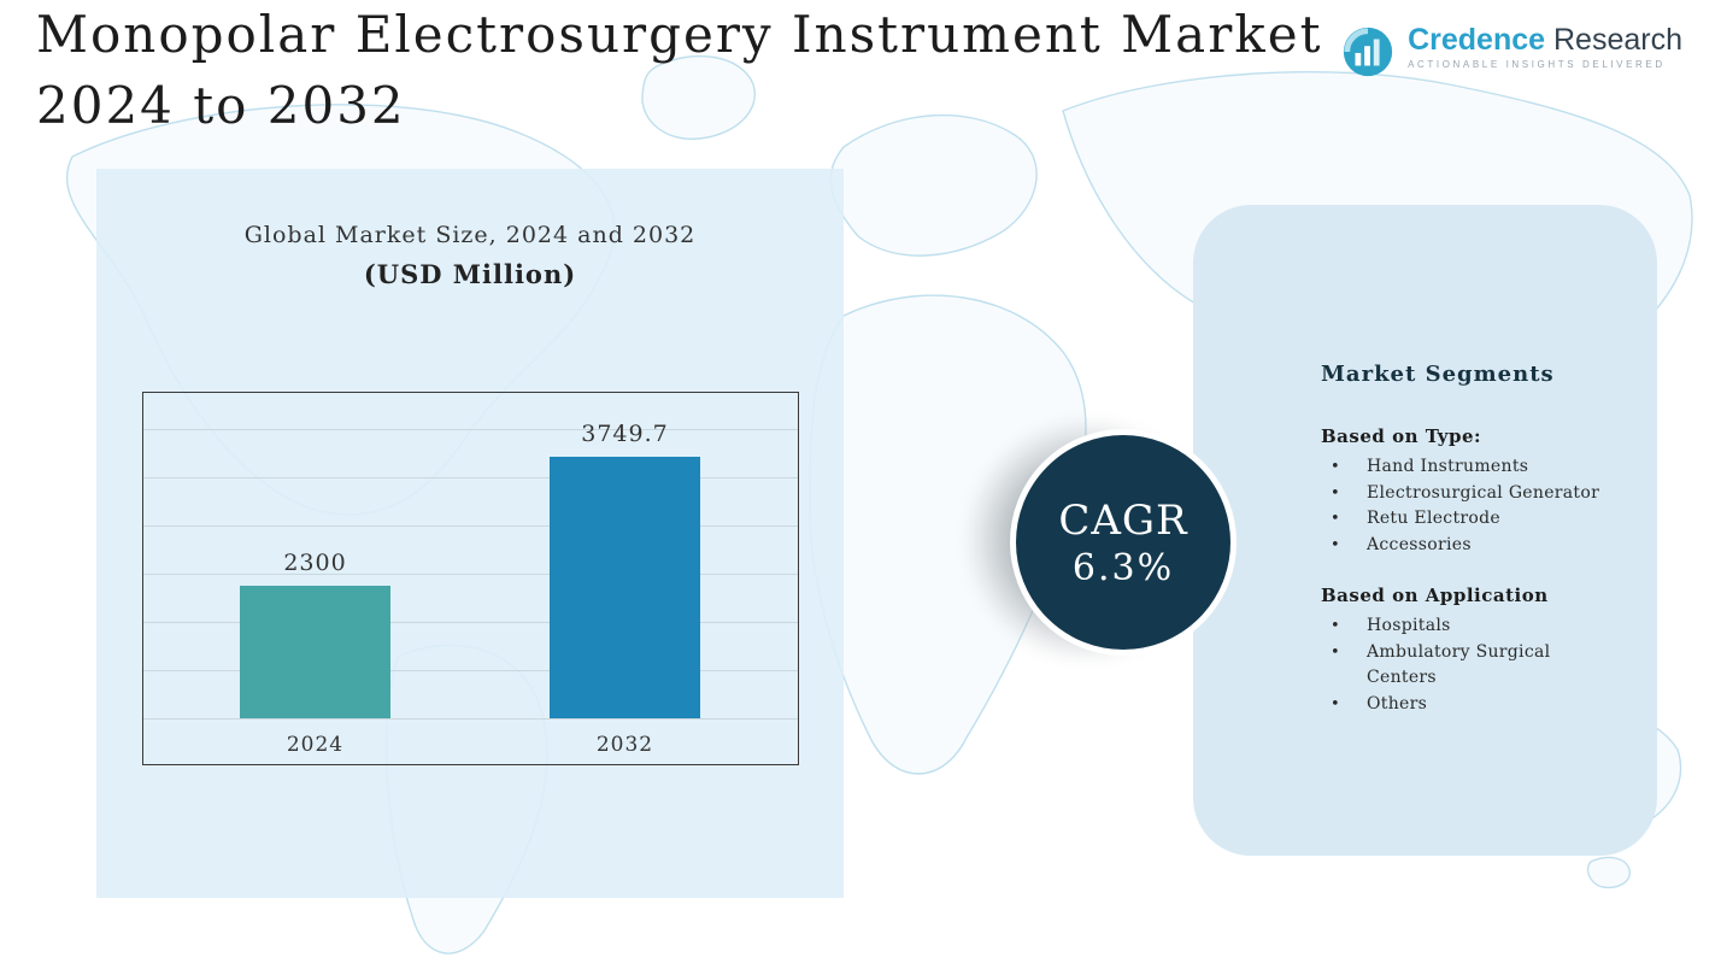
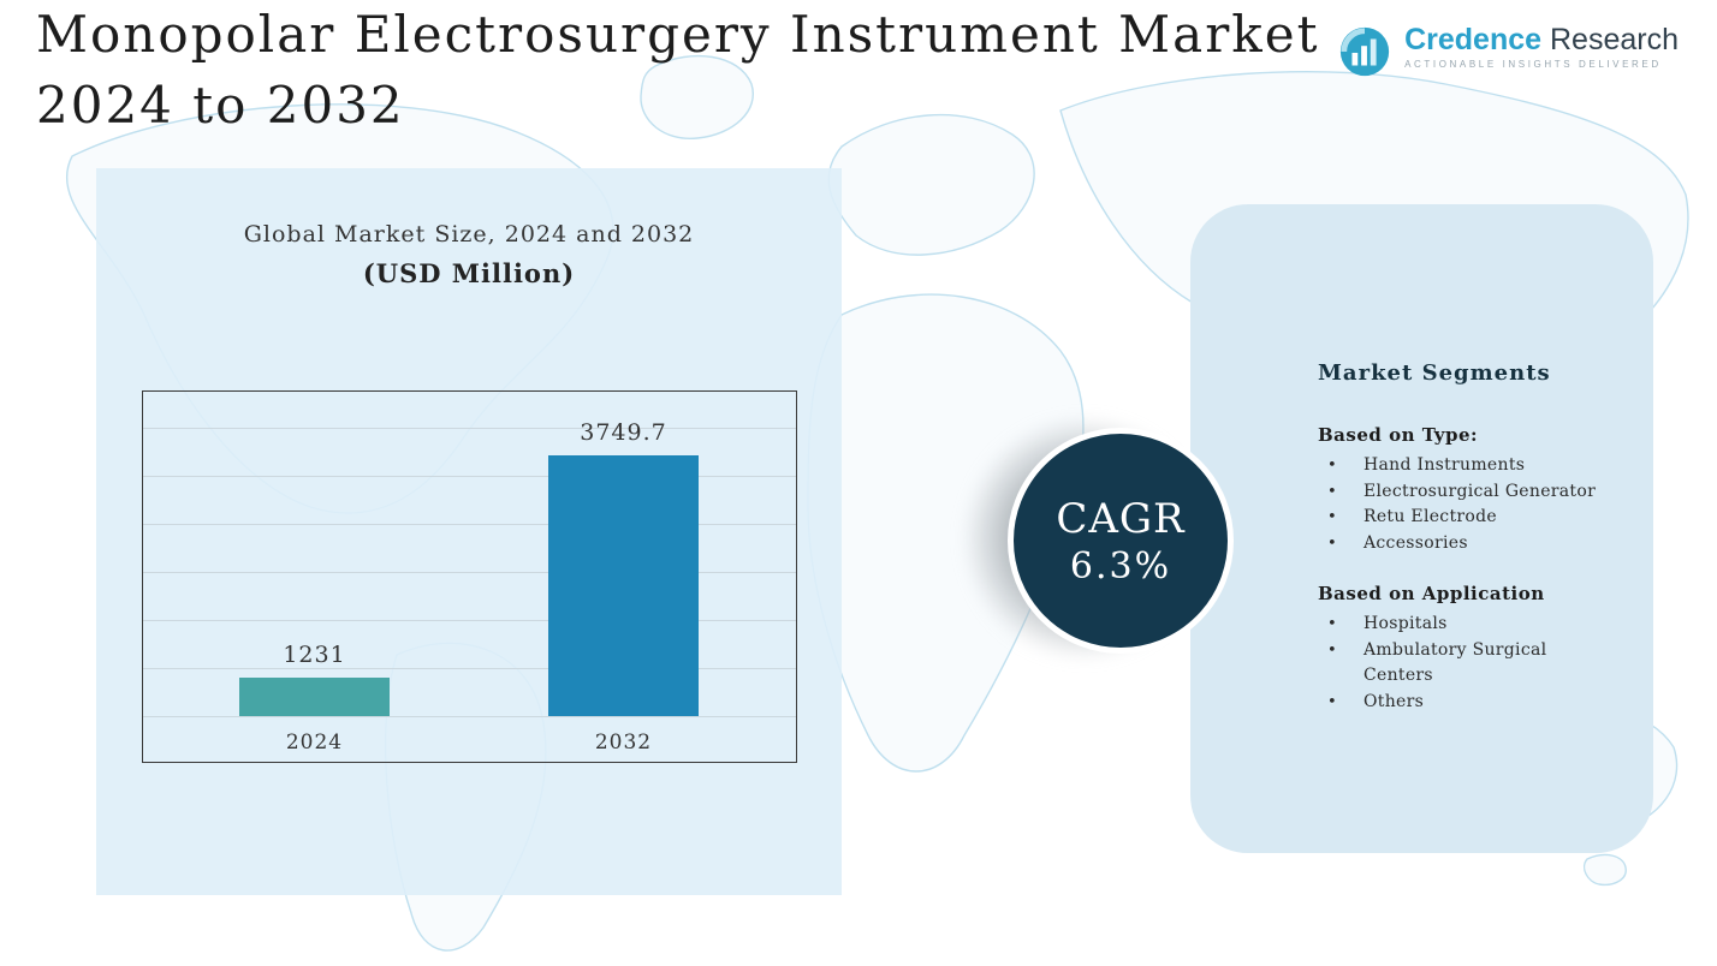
2024: 2300 -> 1231
